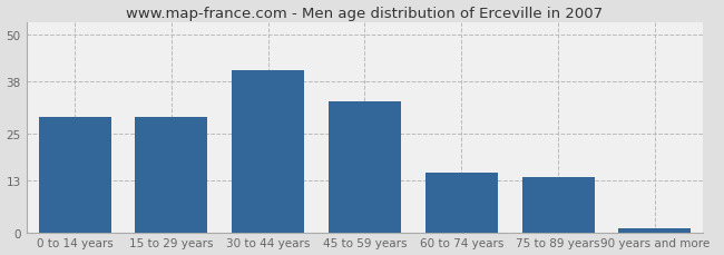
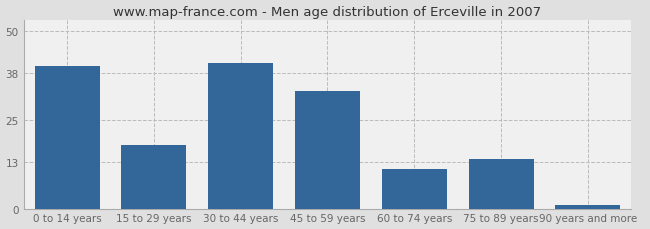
0 to 14 years: 29 -> 40
15 to 29 years: 29 -> 18
60 to 74 years: 15 -> 11
